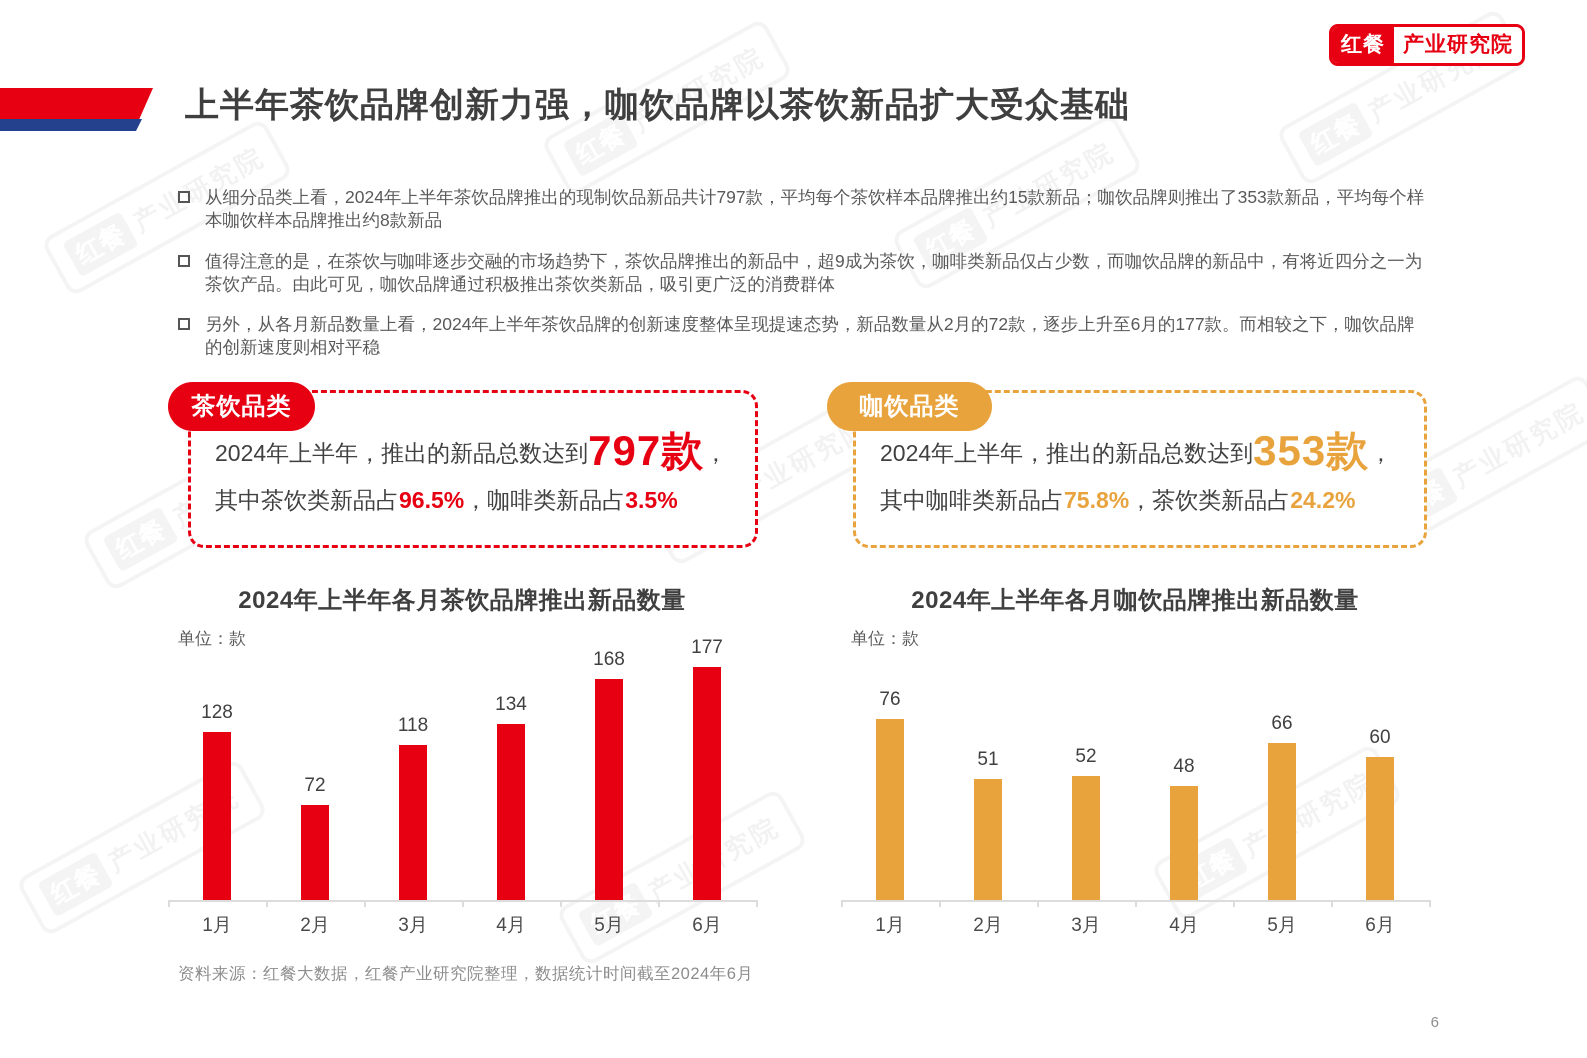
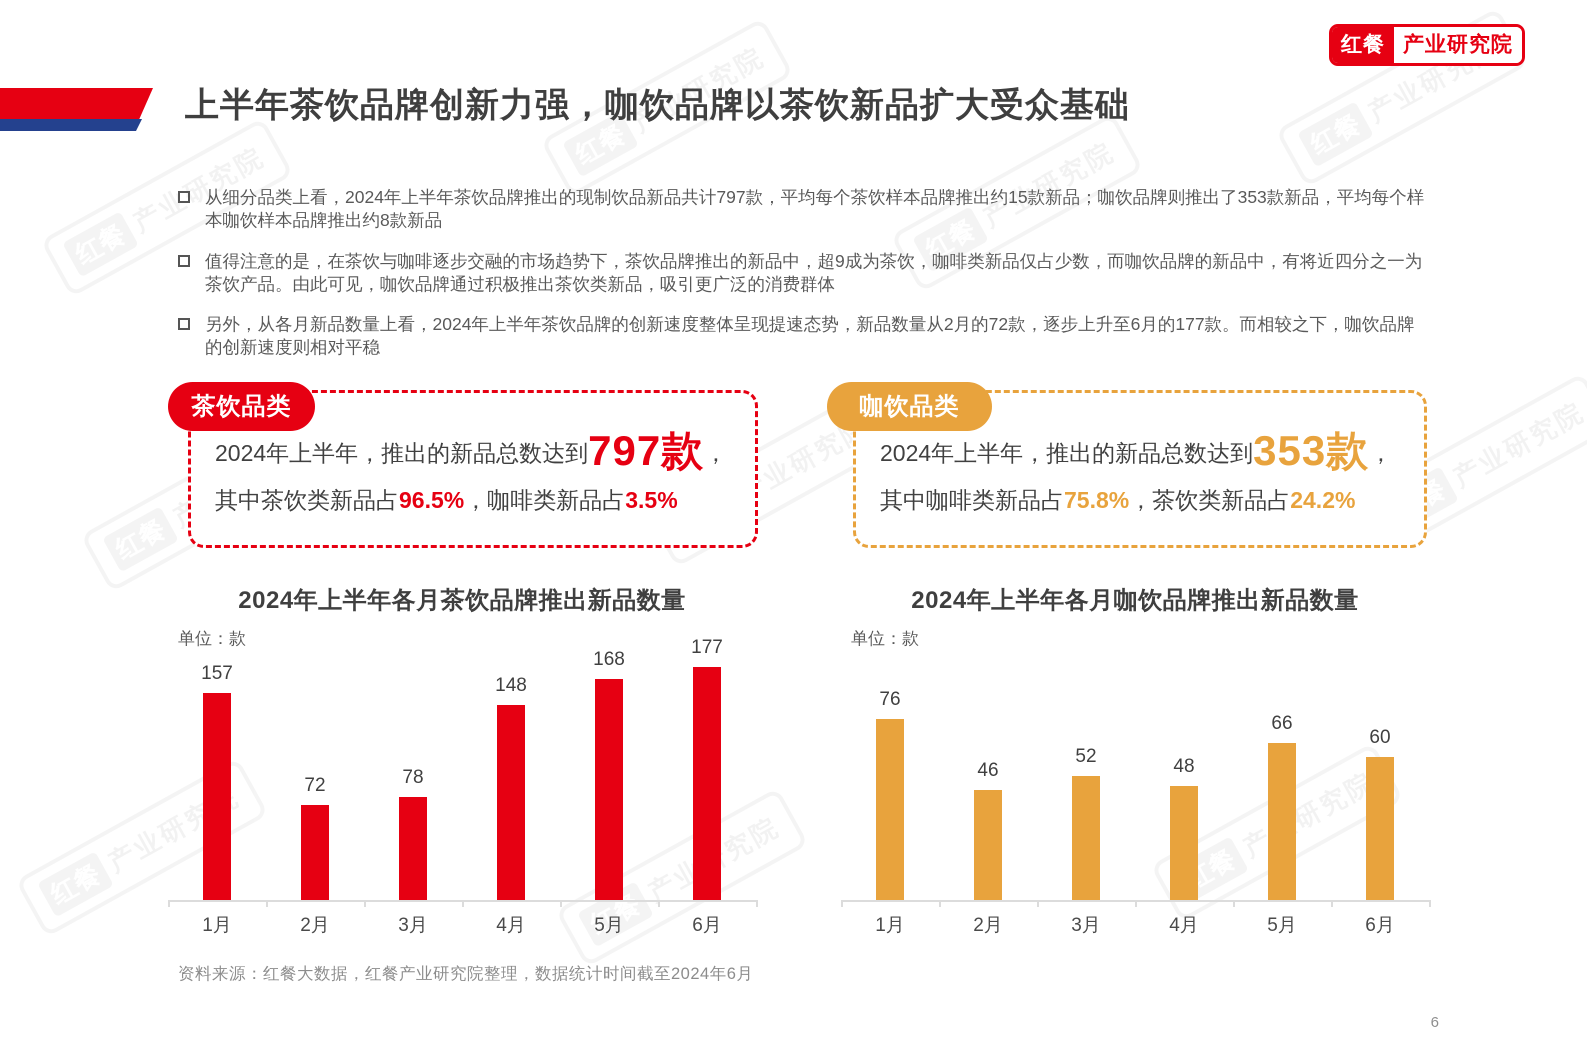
2024年上半年各月茶饮品牌推出新品数量/1月: 128 -> 157
2024年上半年各月茶饮品牌推出新品数量/3月: 118 -> 78
2024年上半年各月茶饮品牌推出新品数量/4月: 134 -> 148
2024年上半年各月咖饮品牌推出新品数量/2月: 51 -> 46
